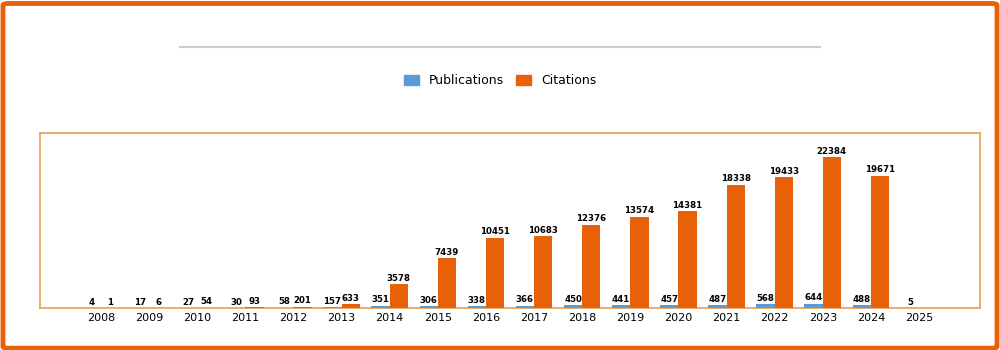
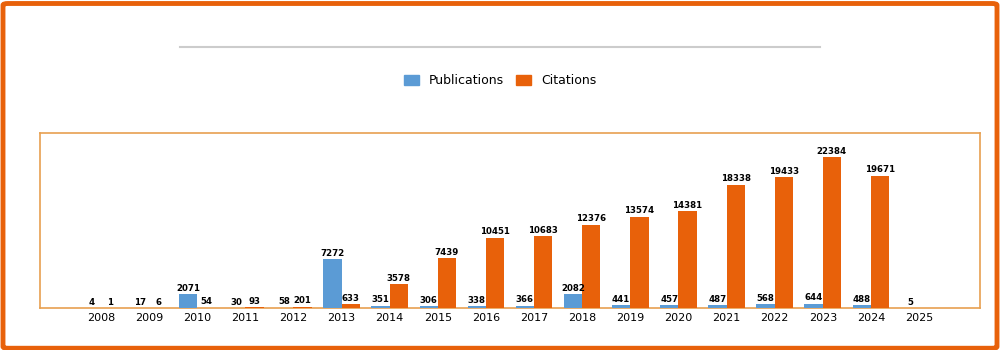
Publications/2010: 27 -> 2071
Publications/2013: 157 -> 7272
Publications/2018: 450 -> 2082
